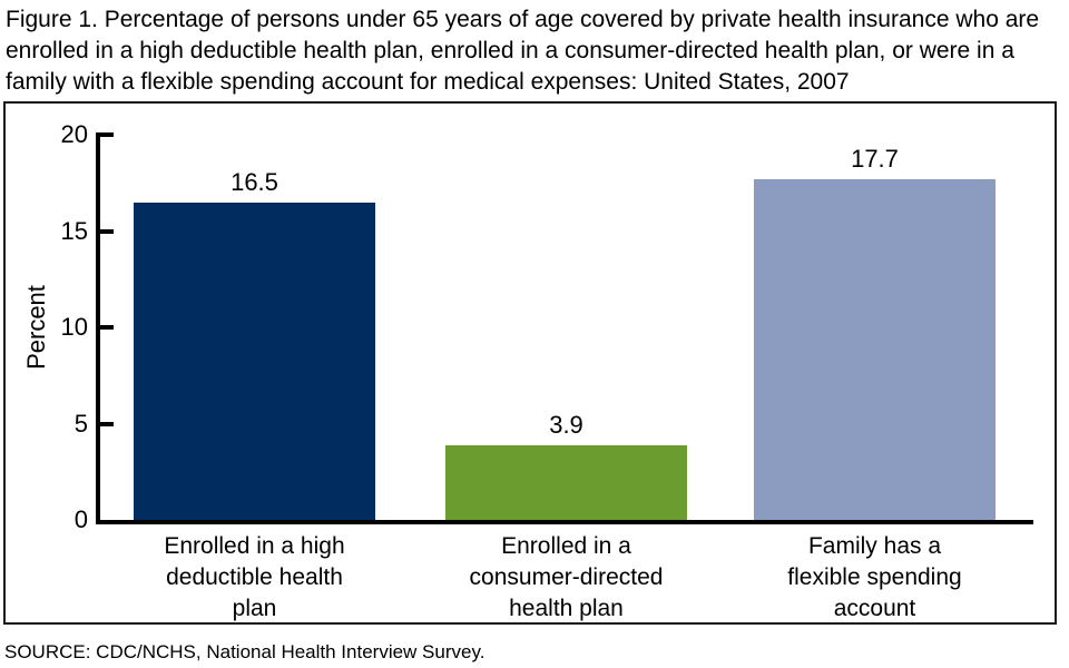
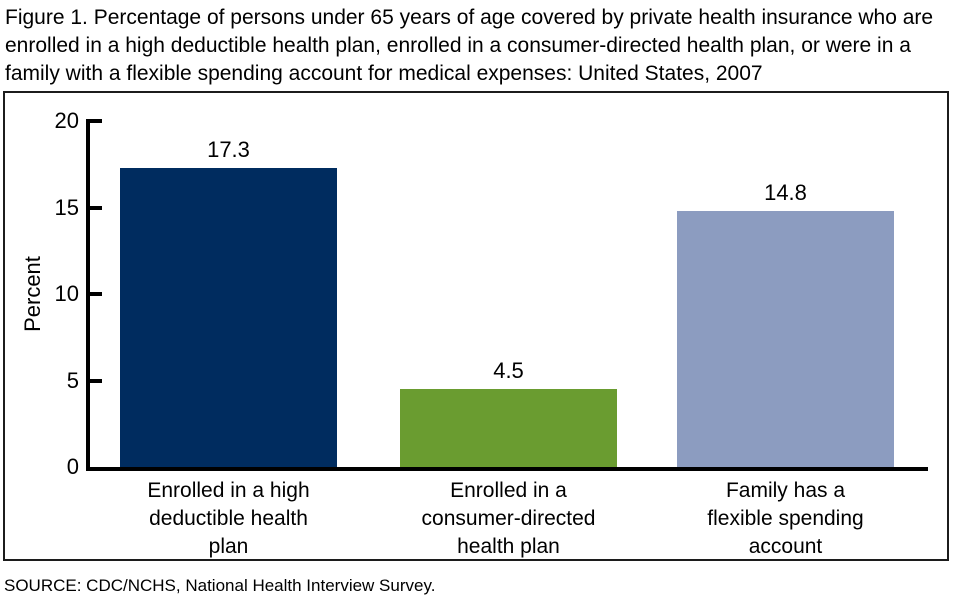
Enrolled in a high deductible health plan: 16.5 -> 17.3
Enrolled in a consumer-directed health plan: 3.9 -> 4.5
Family has a flexible spending account: 17.7 -> 14.8
